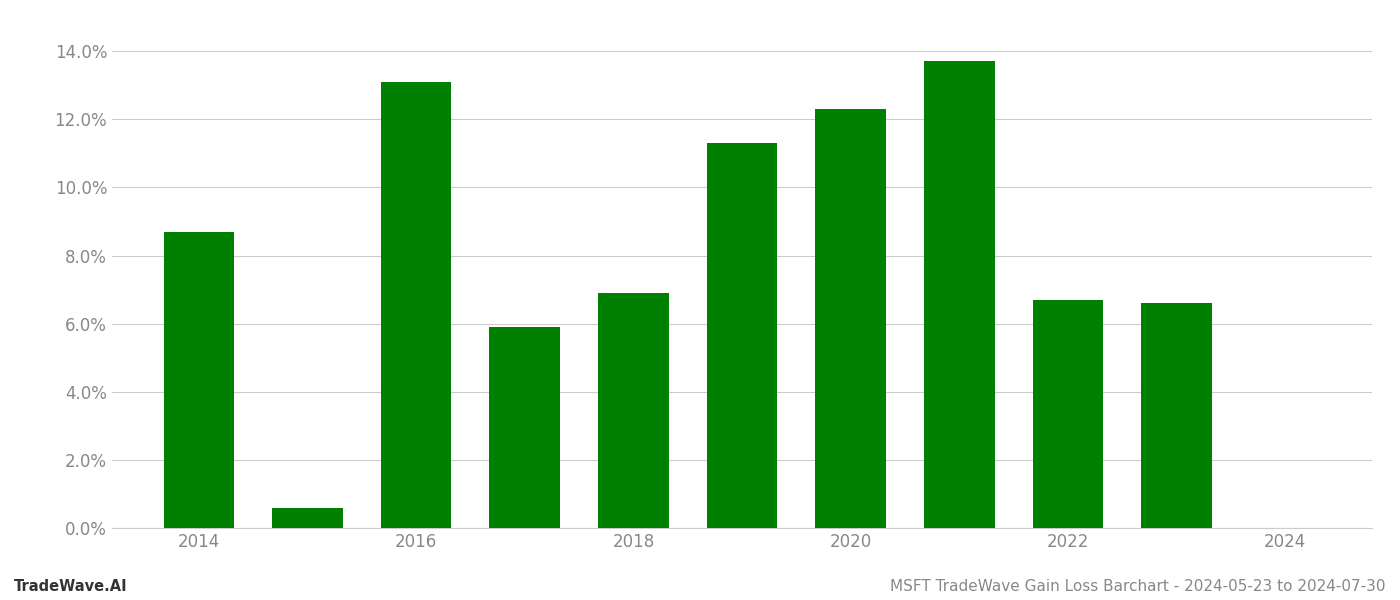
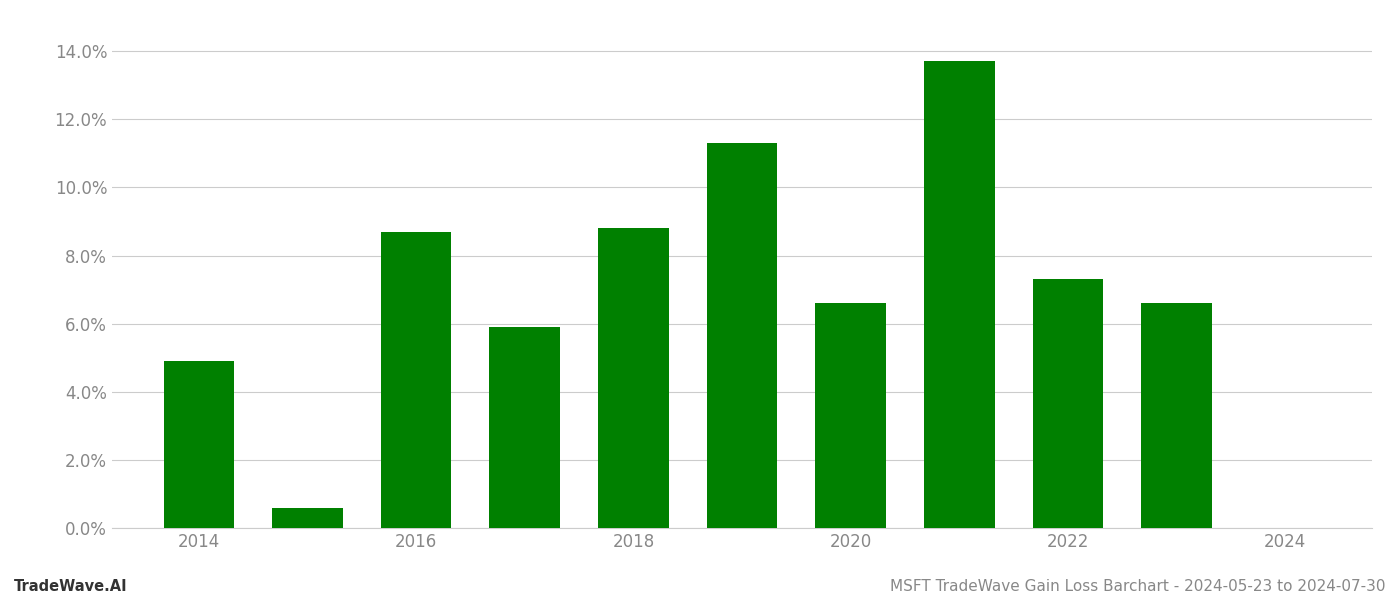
2014: 8.7% -> 4.9%
2016: 13.1% -> 8.7%
2018: 6.9% -> 8.8%
2020: 12.3% -> 6.6%
2022: 6.7% -> 7.3%
